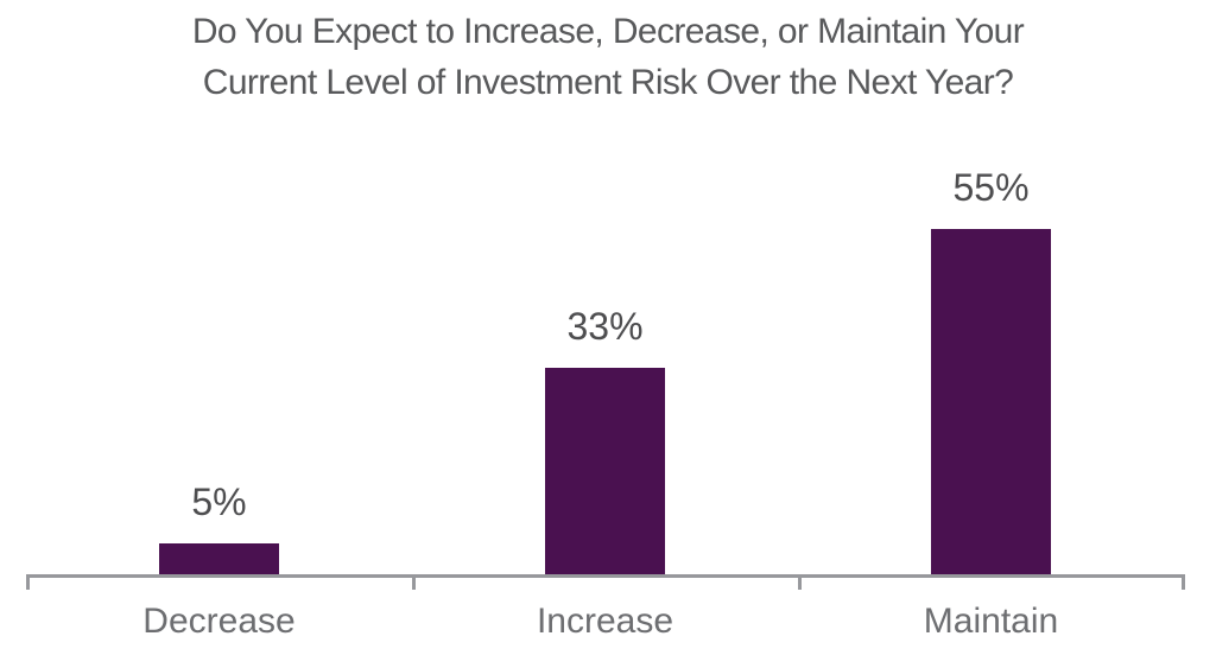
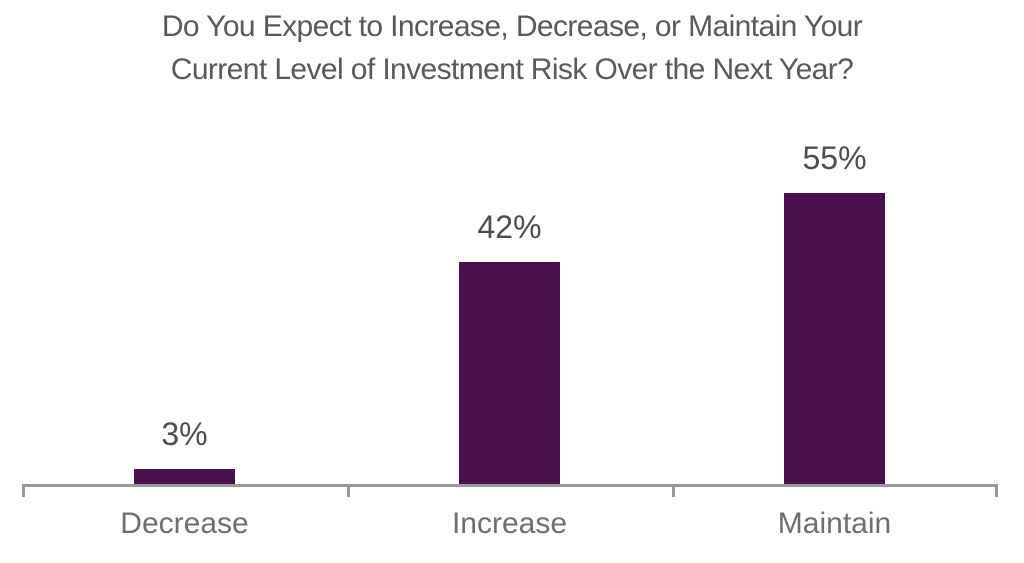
Decrease: 5% -> 3%
Increase: 33% -> 42%
